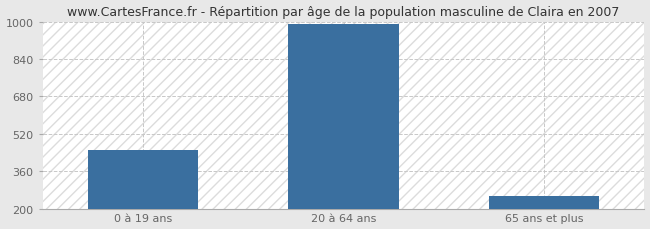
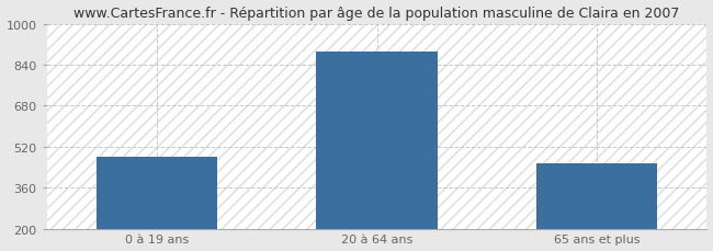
0 à 19 ans: 450 -> 480
20 à 64 ans: 990 -> 890
65 ans et plus: 255 -> 455
